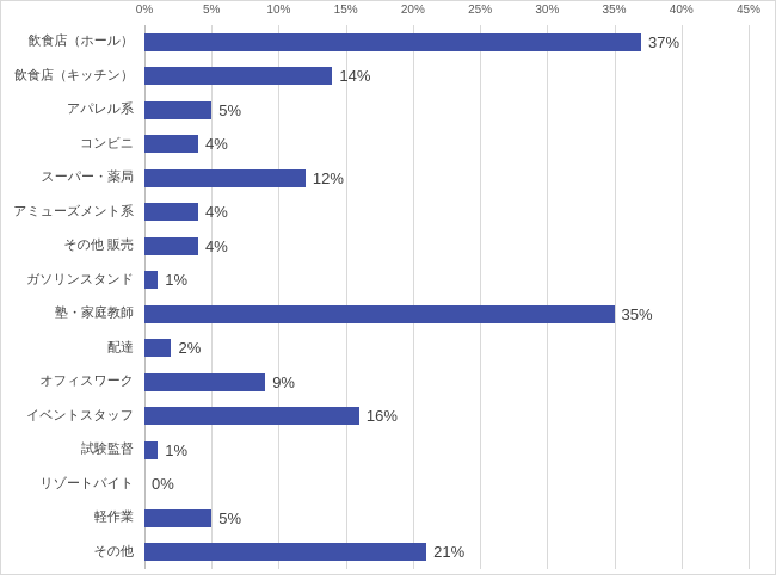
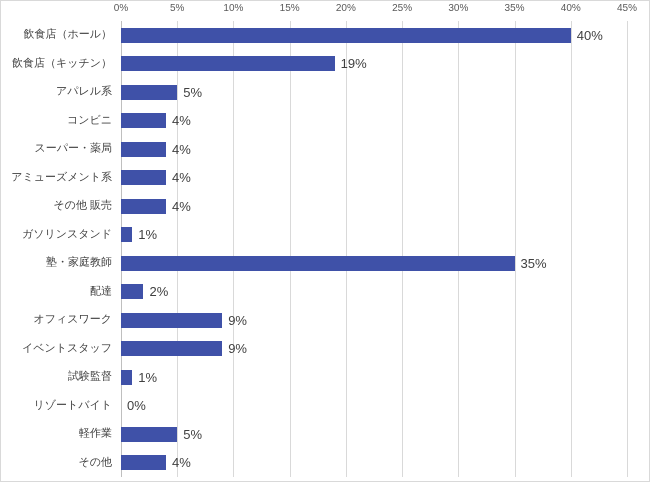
飲食店（ホール）: 37% -> 40%
飲食店（キッチン）: 14% -> 19%
スーパー・薬局: 12% -> 4%
イベントスタッフ: 16% -> 9%
その他: 21% -> 4%
